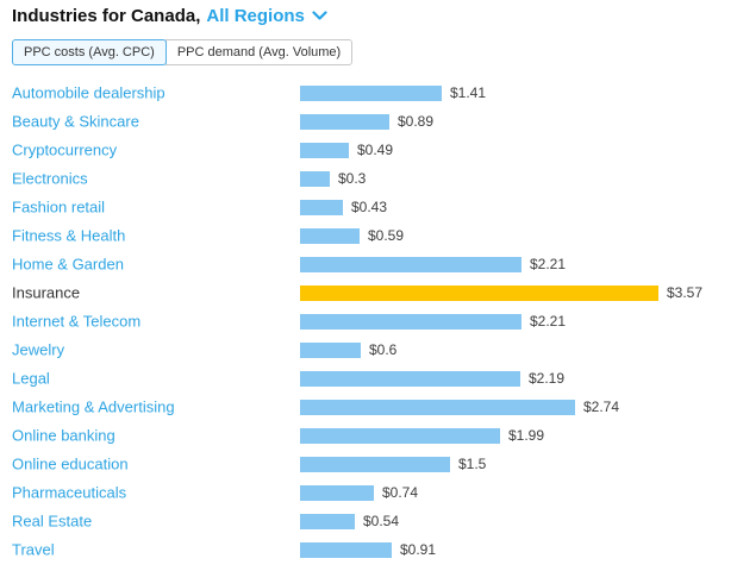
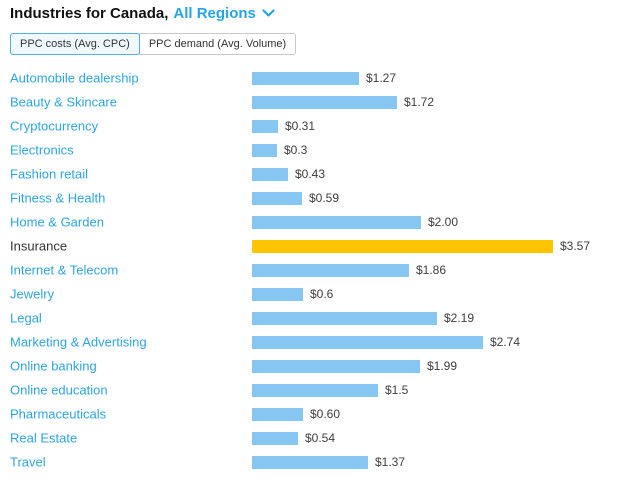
Automobile dealership: $1.41 -> $1.27
Beauty & Skincare: $0.89 -> $1.72
Cryptocurrency: $0.49 -> $0.31
Home & Garden: $2.21 -> $2.00
Internet & Telecom: $2.21 -> $1.86
Pharmaceuticals: $0.74 -> $0.60
Travel: $0.91 -> $1.37
